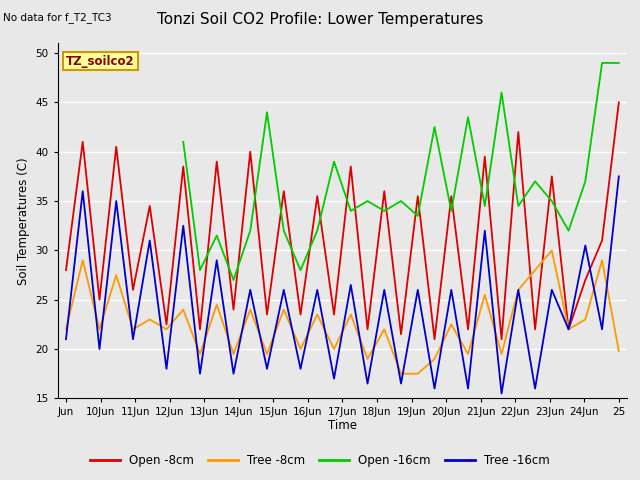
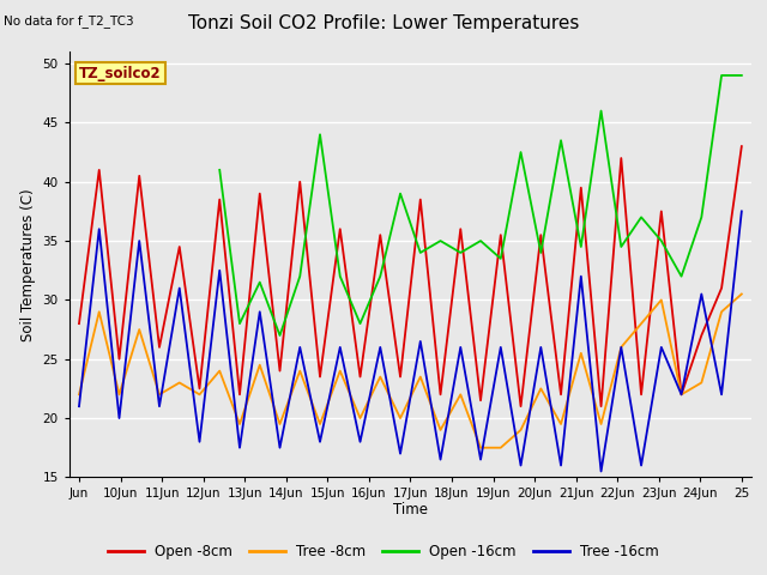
Open -8cm/25: 45.0 -> 43.0
Tree -8cm/25: 19.8 -> 30.5
